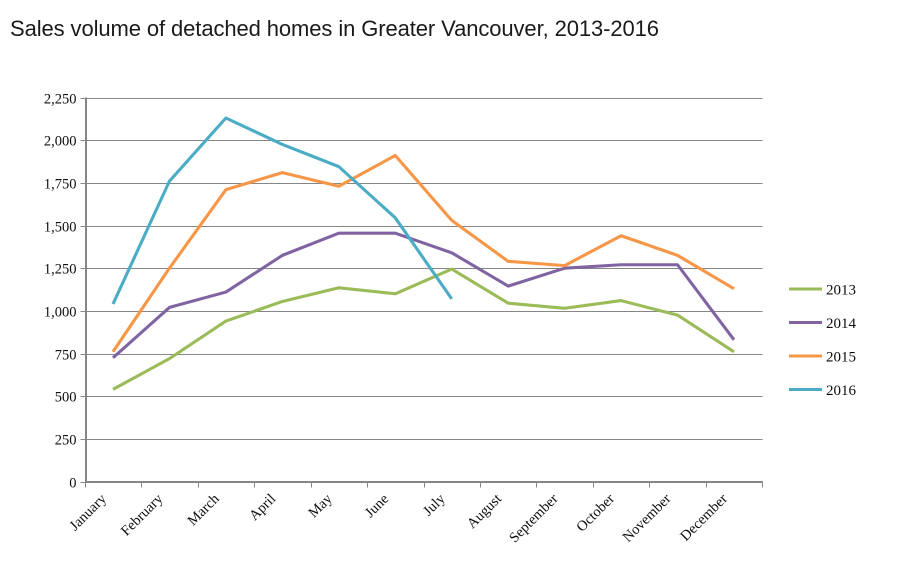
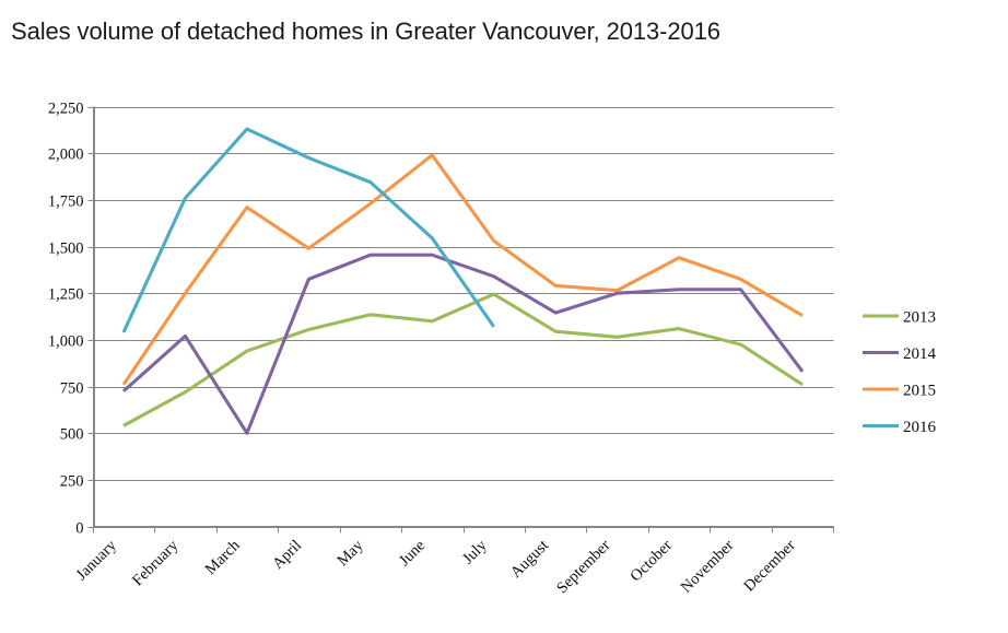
2014/March: 1110 -> 500
2015/April: 1810 -> 1490
2015/June: 1910 -> 1990
